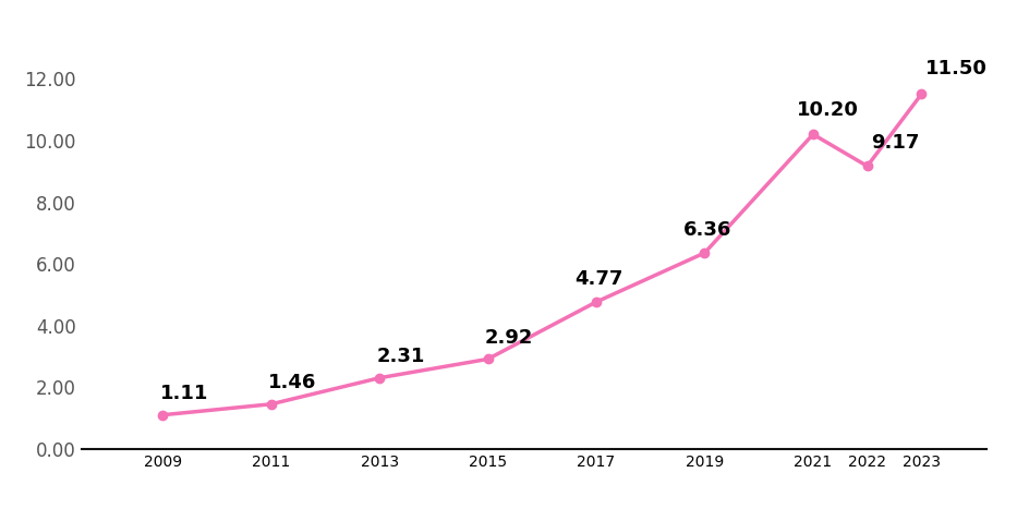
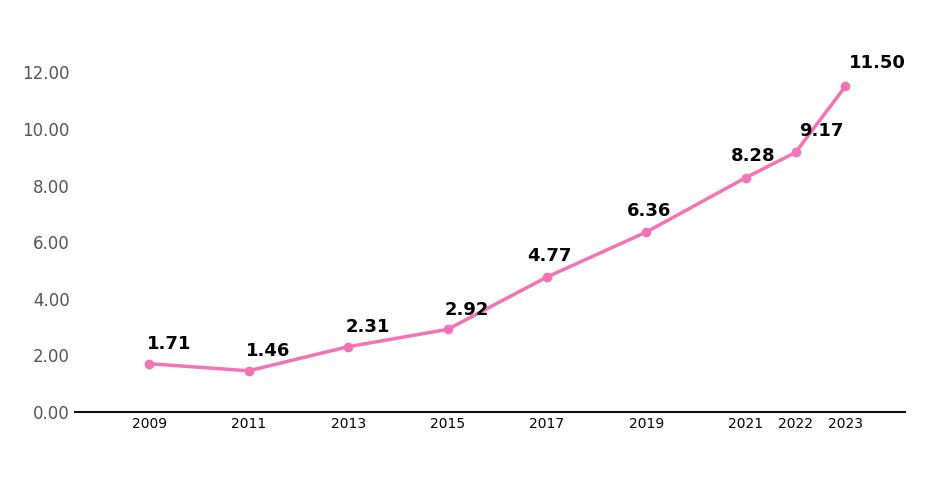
2009: 1.11 -> 1.71
2021: 10.20 -> 8.28
